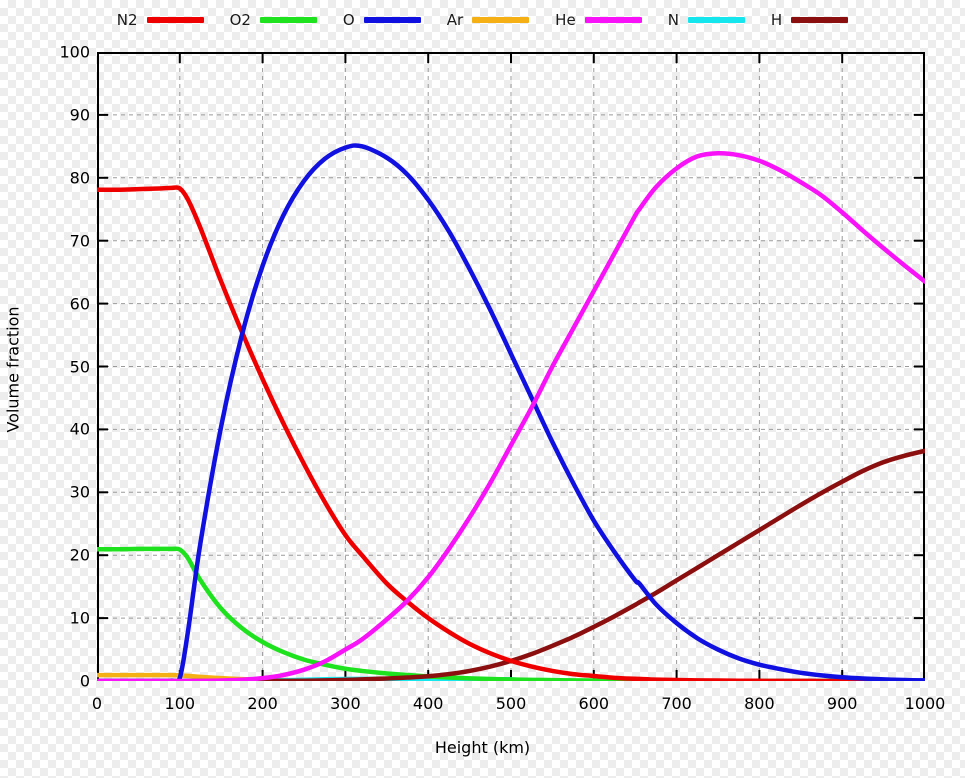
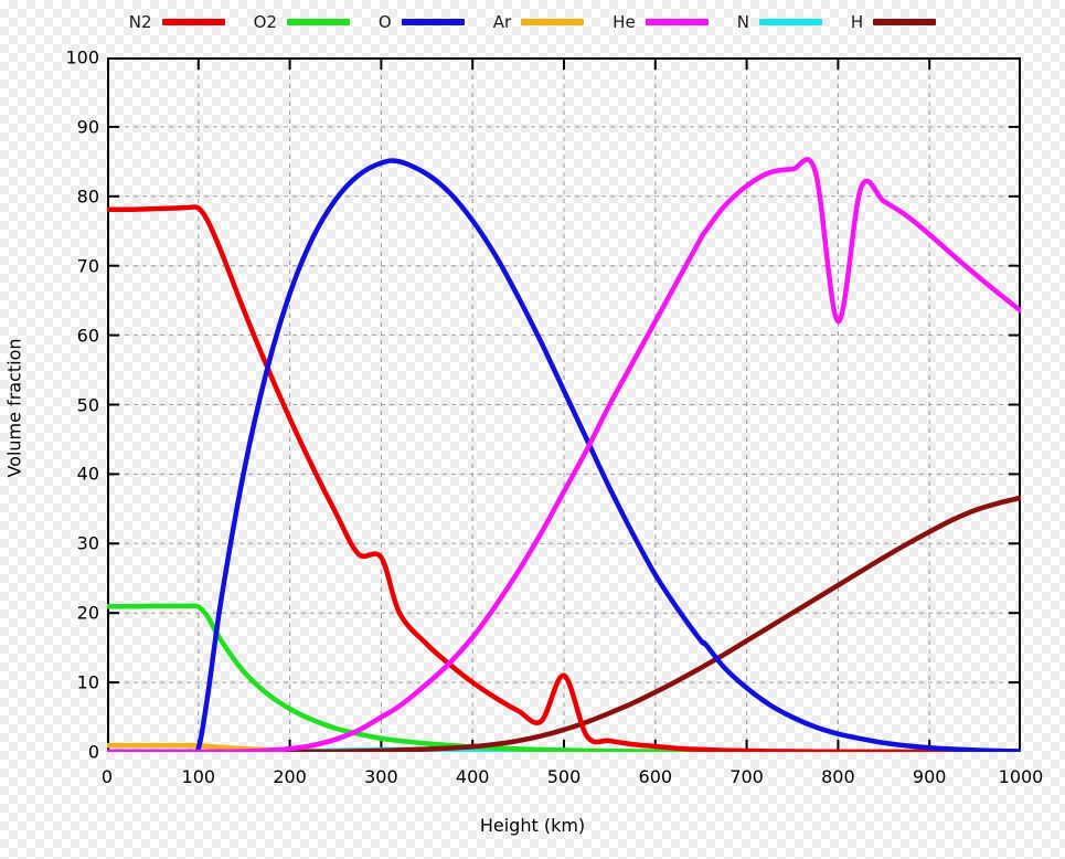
N2/300: 23 -> 28
N2/500: 3 -> 11
He/800: 83 -> 62
